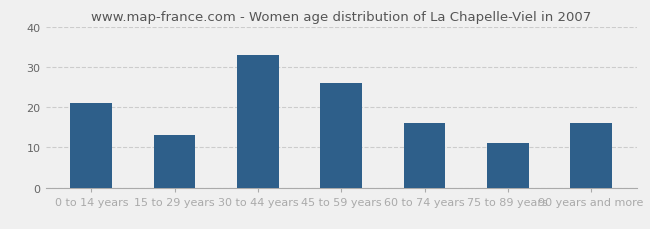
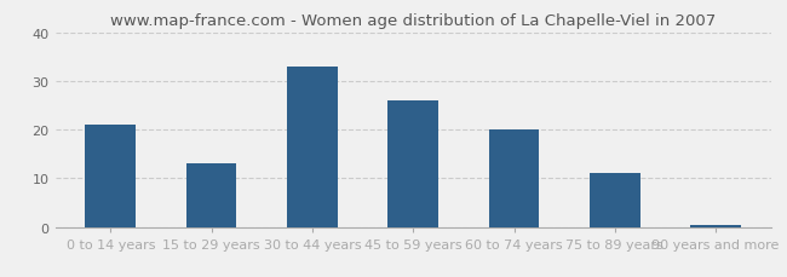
60 to 74 years: 16.0 -> 20.0
90 years and more: 16.0 -> 0.5
